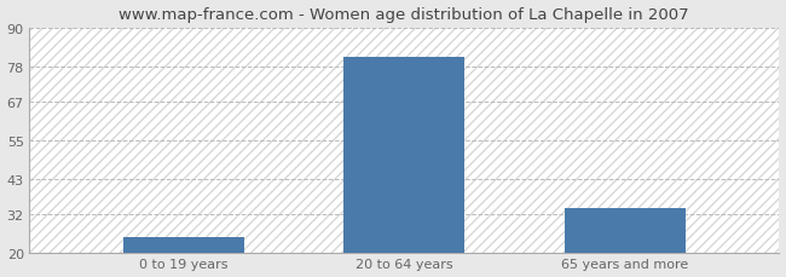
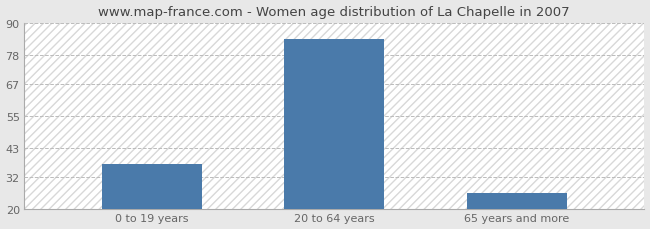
0 to 19 years: 25 -> 37
20 to 64 years: 81 -> 84
65 years and more: 34 -> 26
